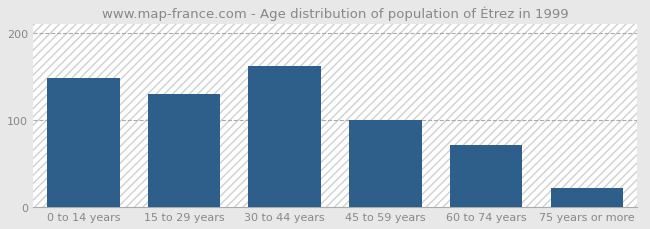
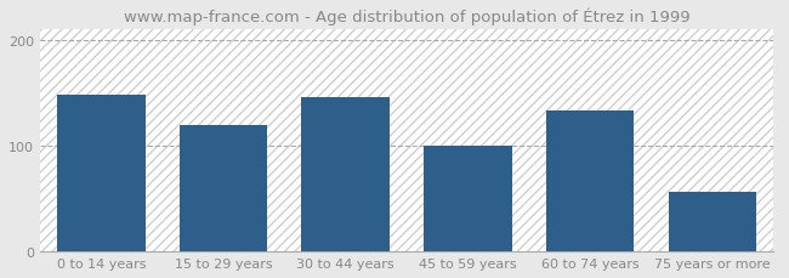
15 to 29 years: 130 -> 120
30 to 44 years: 162 -> 146
60 to 74 years: 72 -> 134
75 years or more: 22 -> 56
